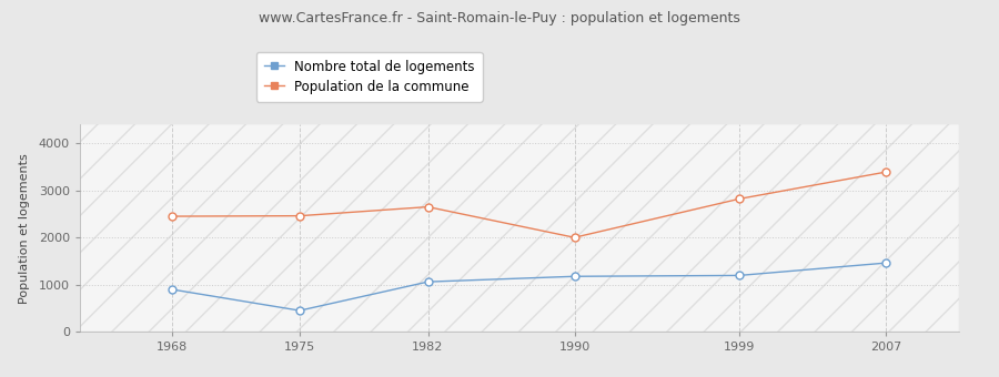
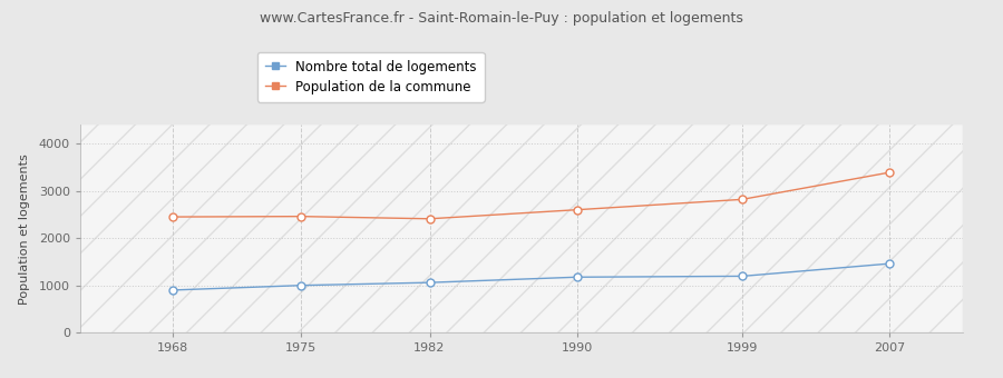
Nombre total de logements/1975: 450 -> 1000
Population de la commune/1982: 2650 -> 2410
Population de la commune/1990: 2000 -> 2600
